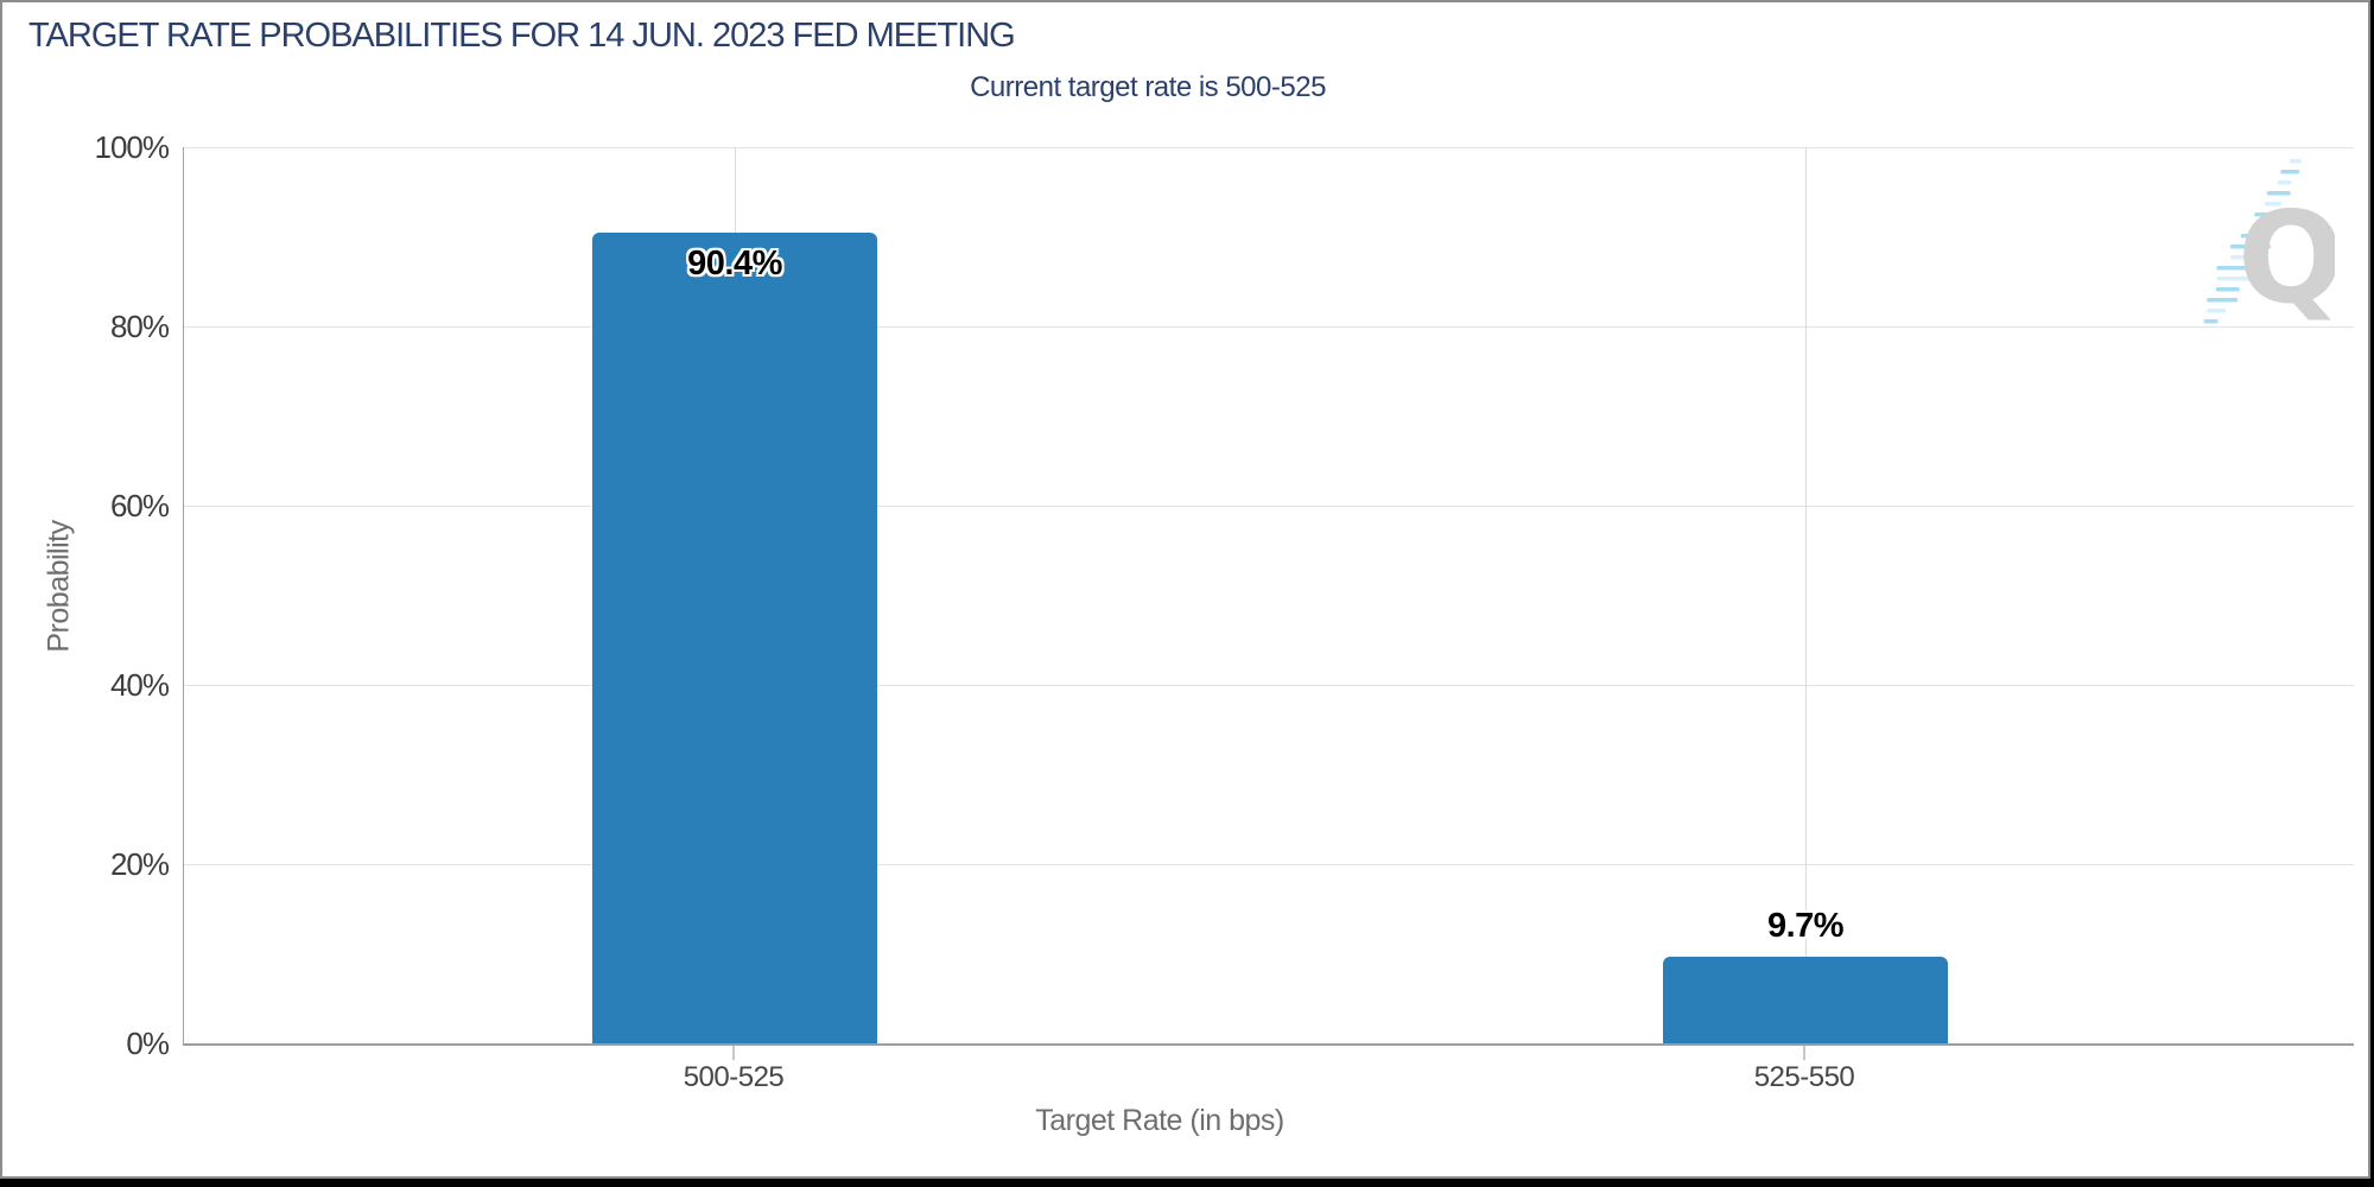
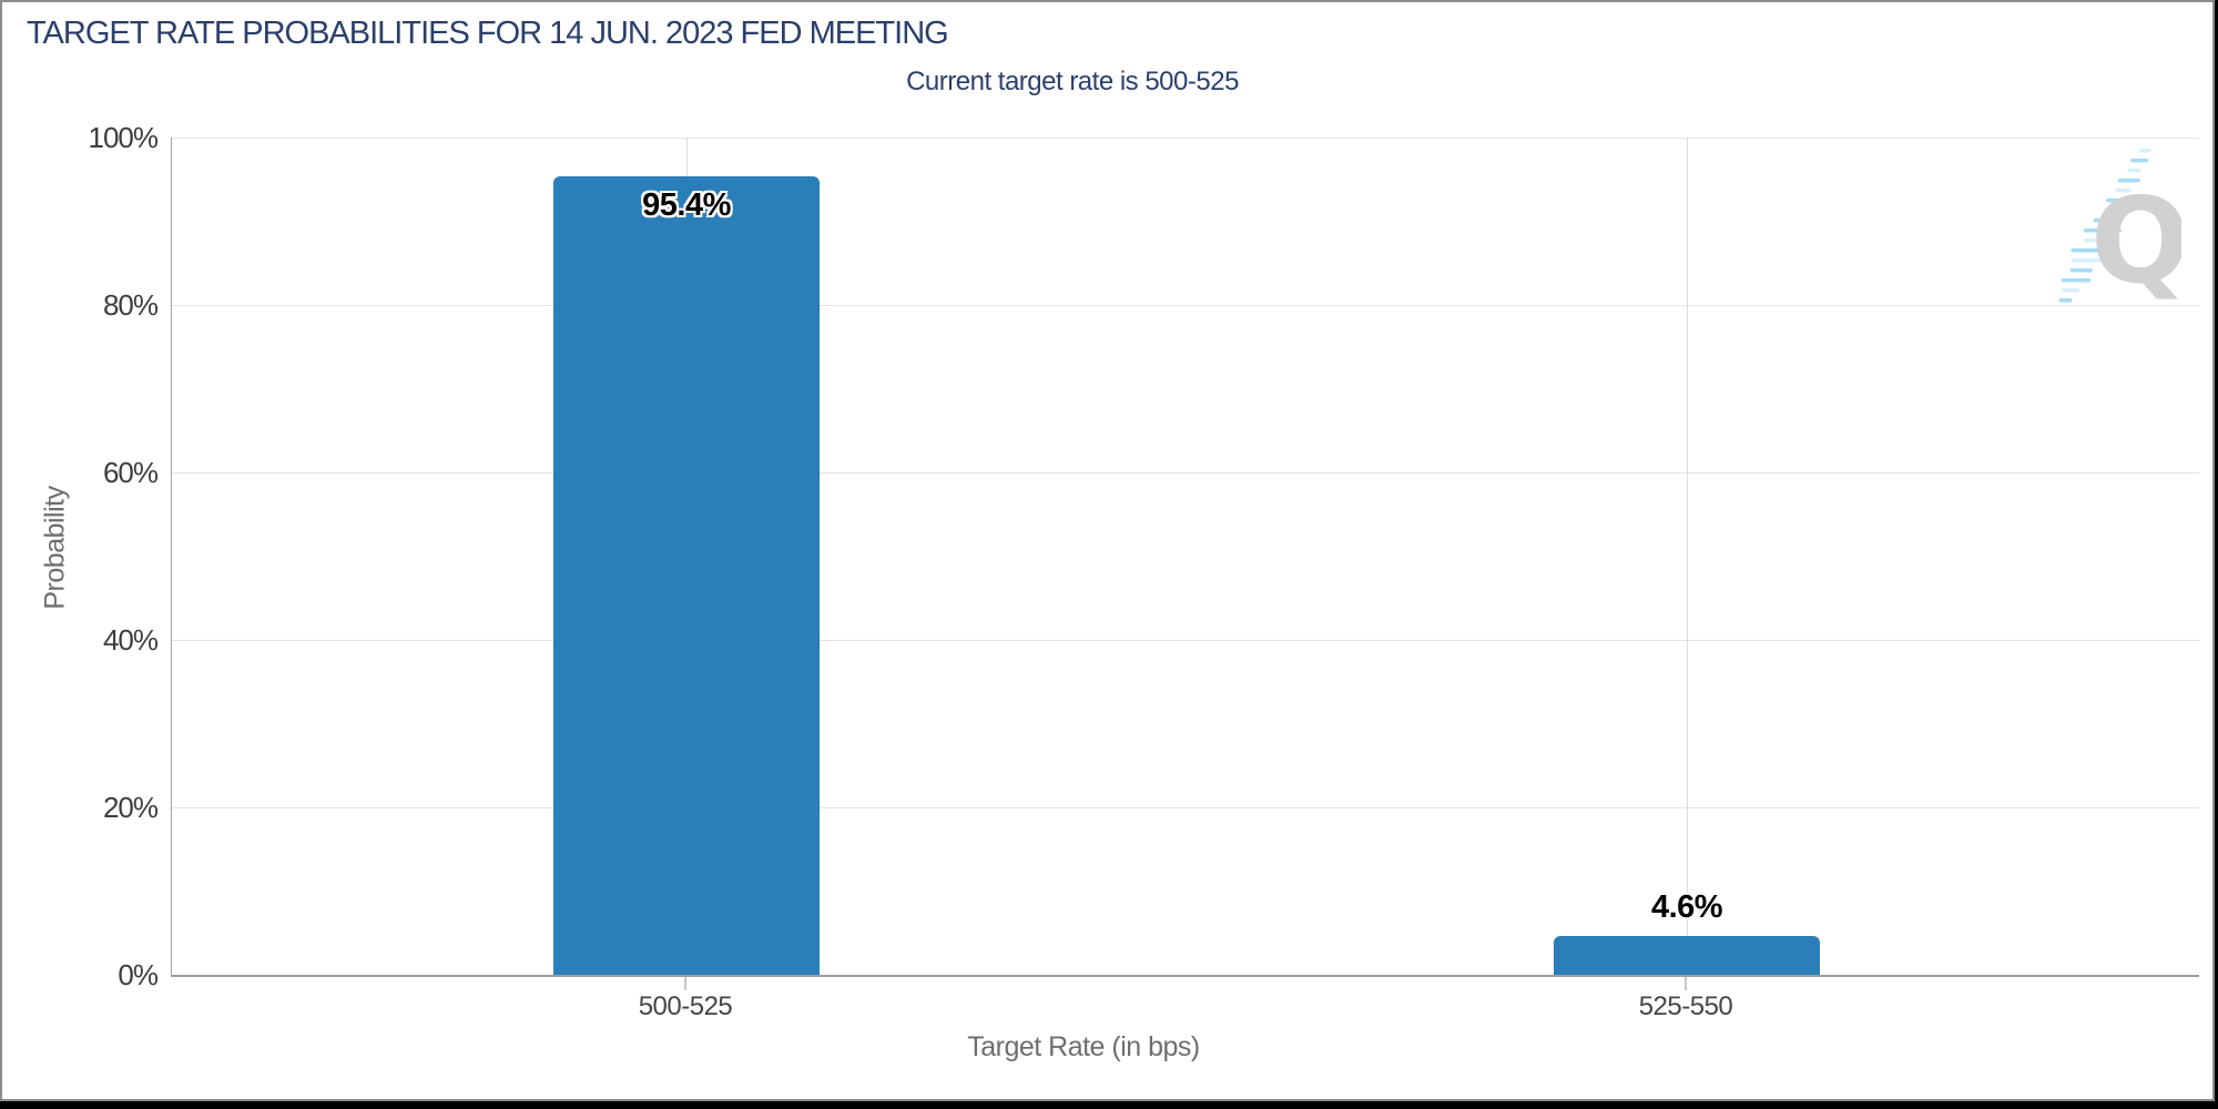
500-525: 90.4% -> 95.4%
525-550: 9.7% -> 4.6%
